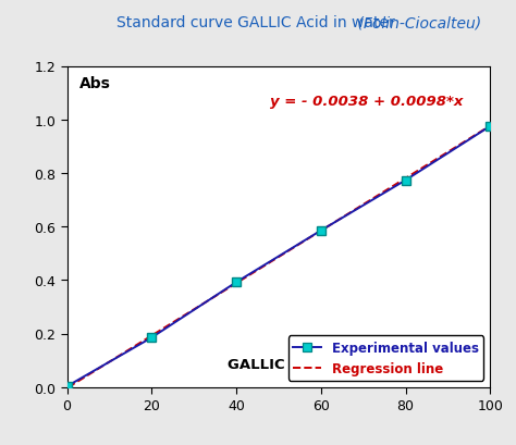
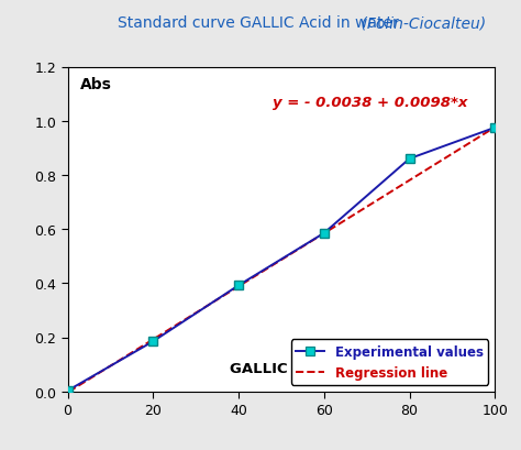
Experimental values/80: 0.773 -> 0.860
